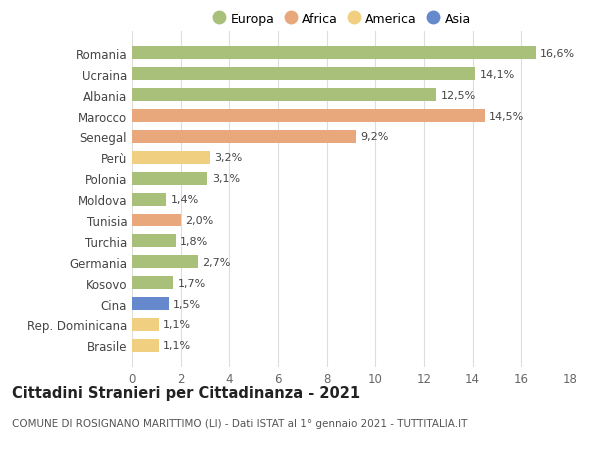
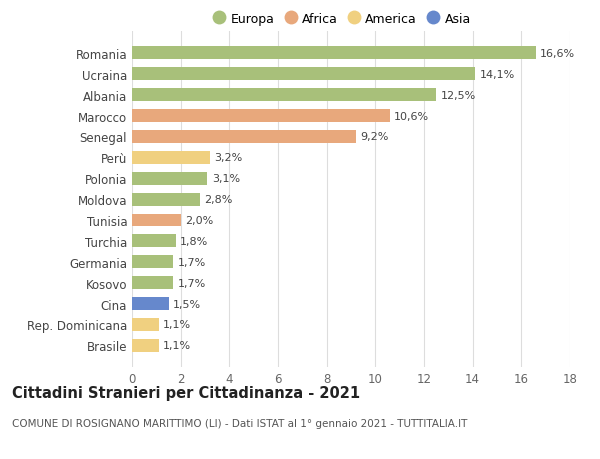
Marocco: 14,5% -> 10,6%
Moldova: 1,4% -> 2,8%
Germania: 2,7% -> 1,7%
